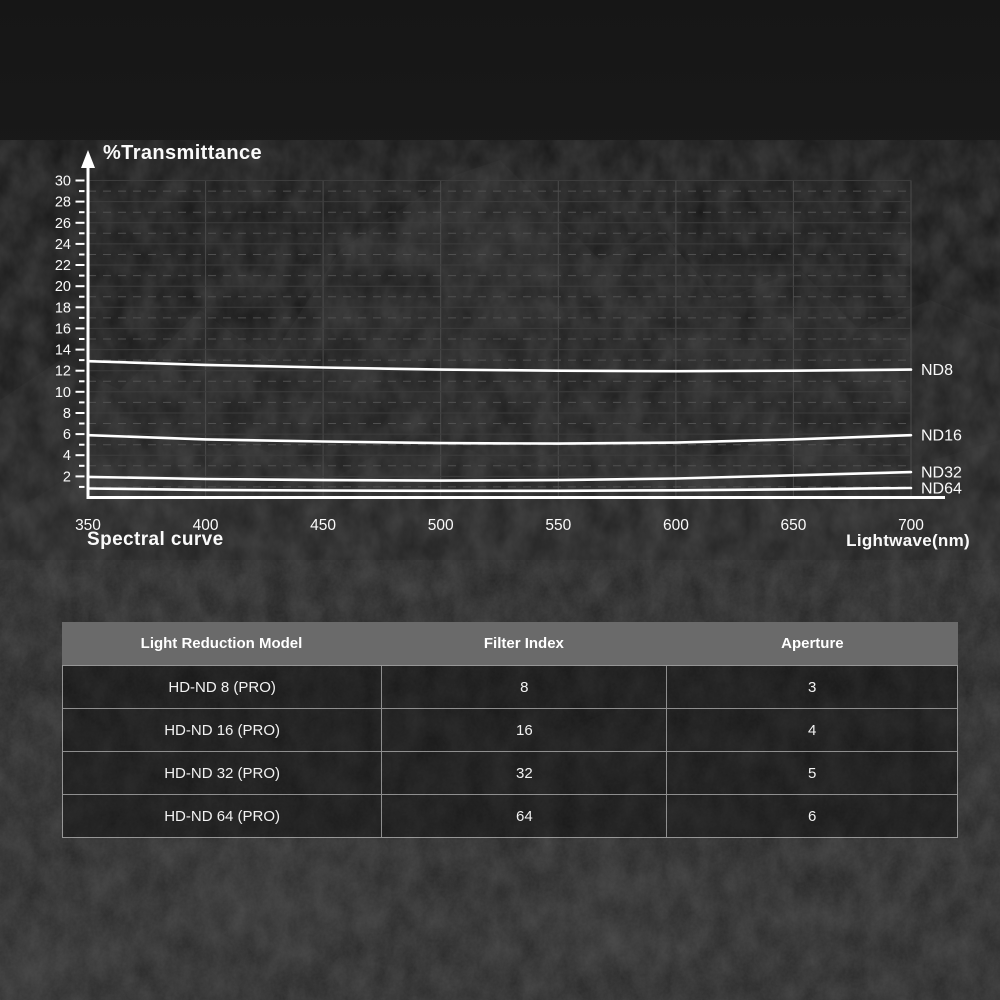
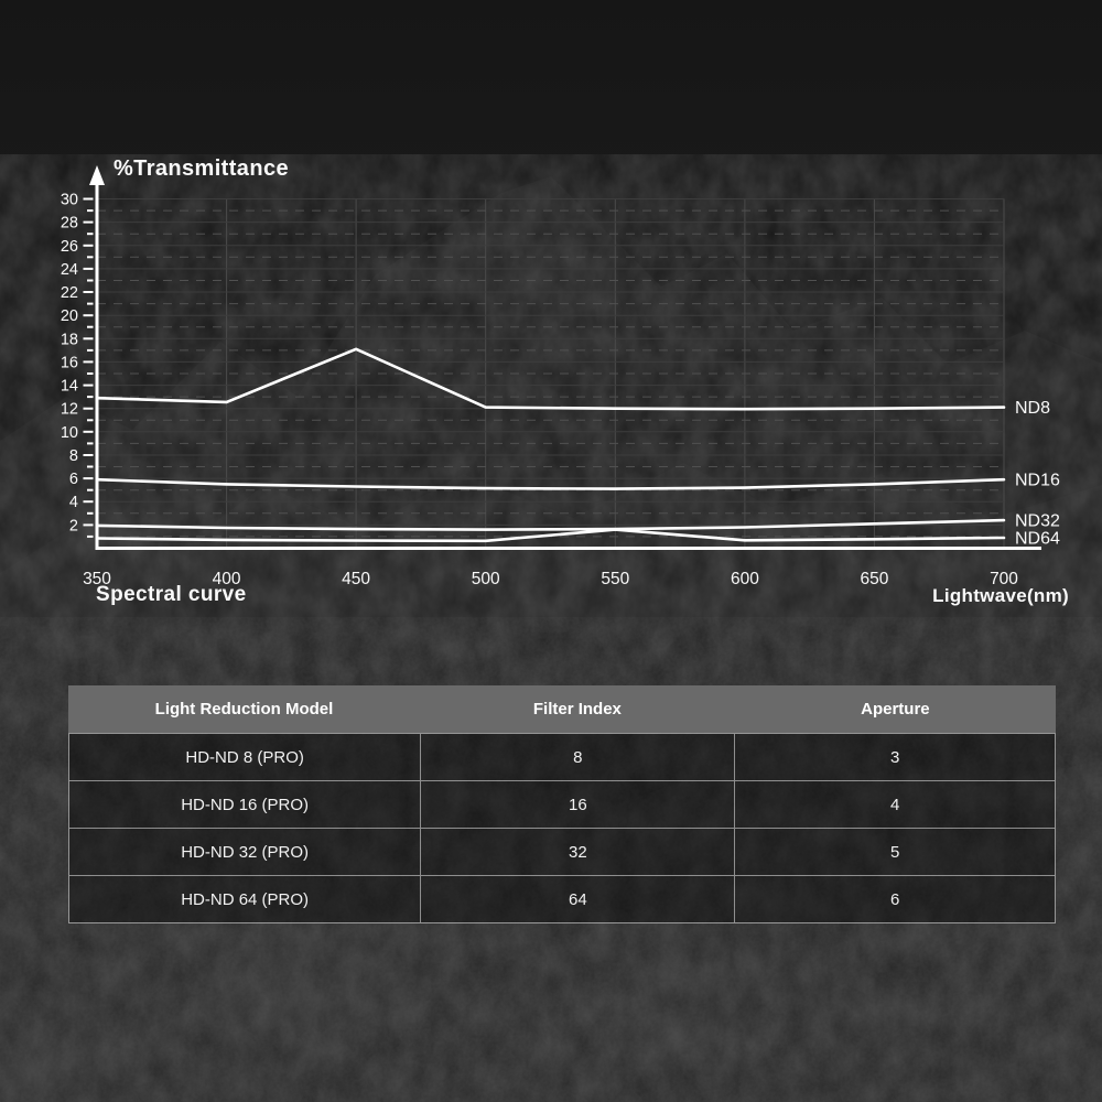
ND8/450: 12.3 -> 17.1
ND64/550: 0.6 -> 1.6
